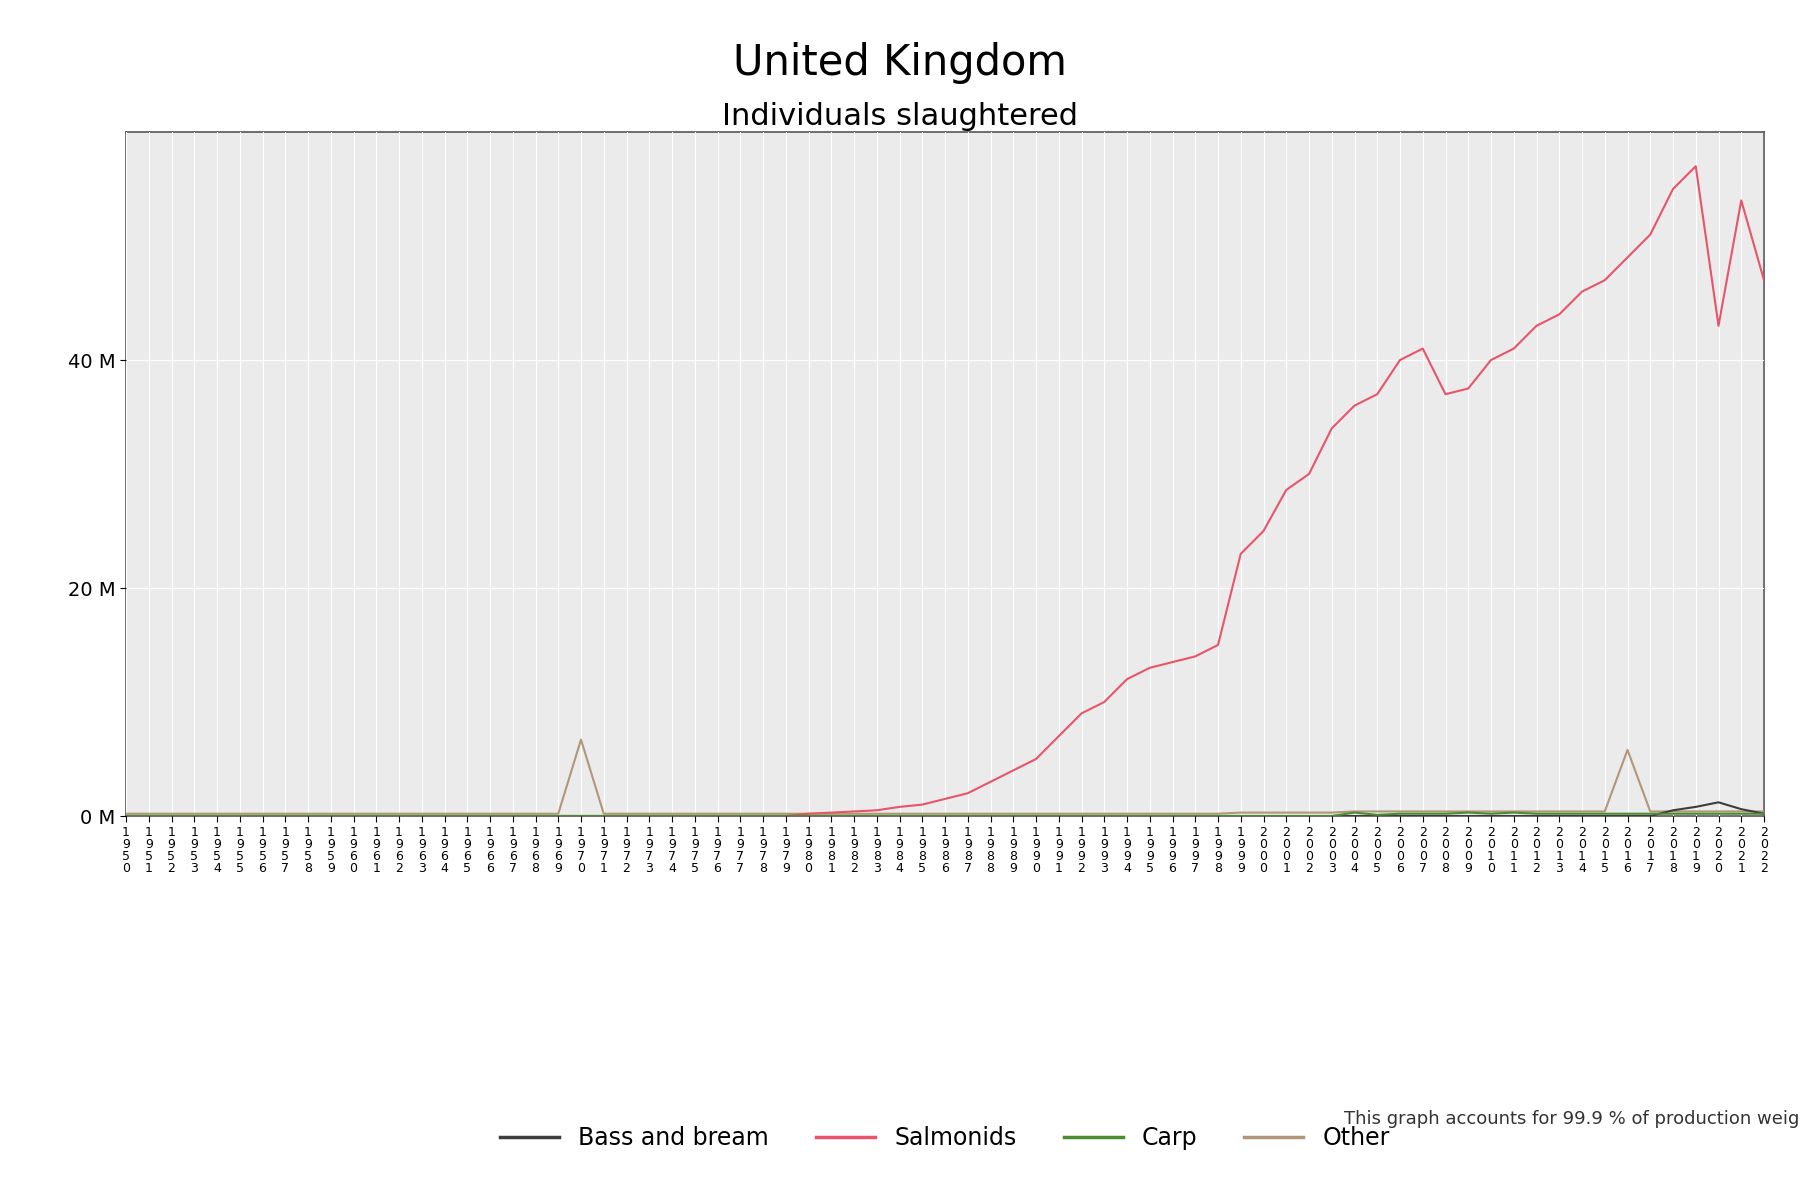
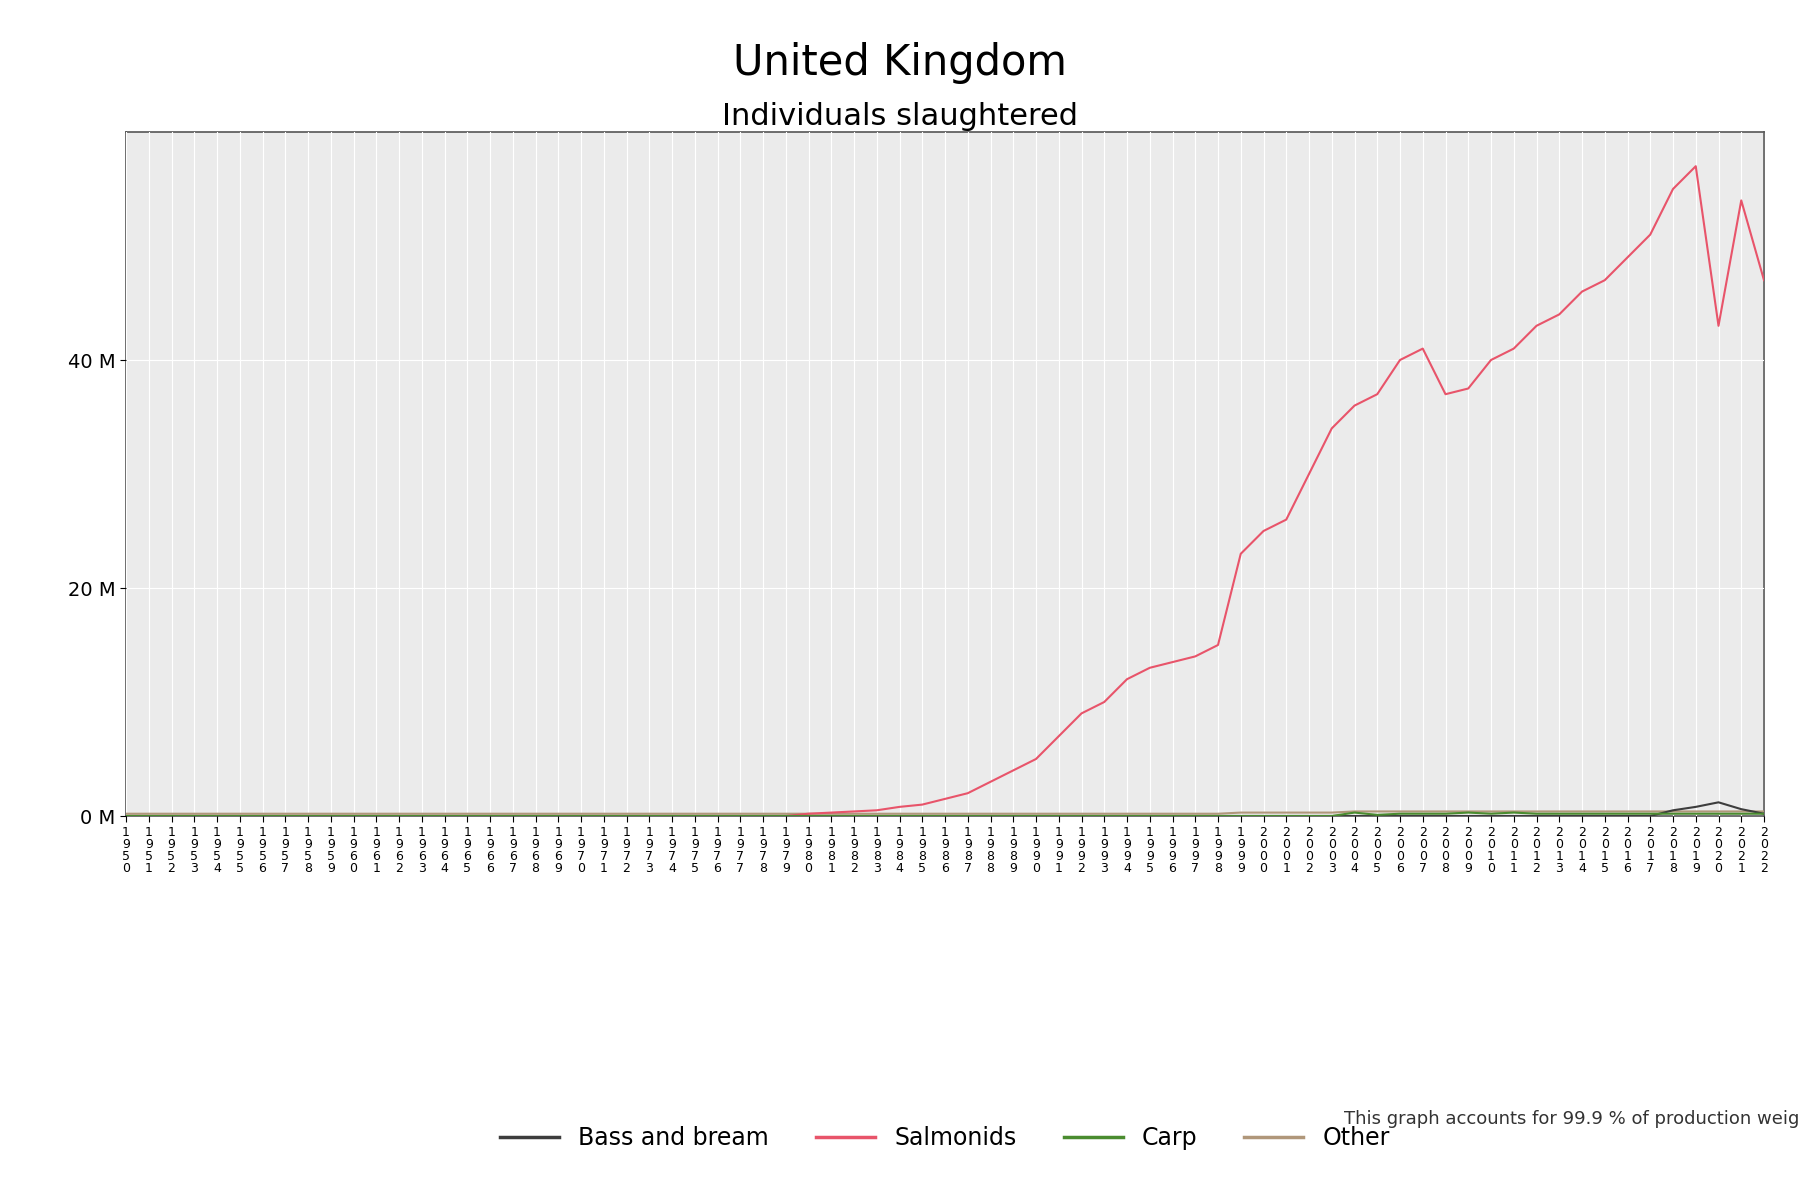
Other/1 9 7 0: 6.7 M -> 0.2 M
Salmonids/2 0 0 1: 28.6 M -> 26.0 M
Other/2 0 1 6: 5.8 M -> 0.4 M
